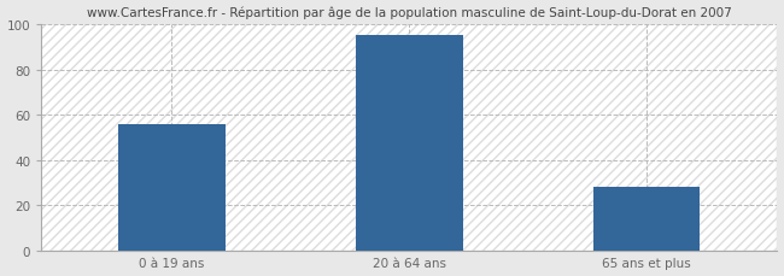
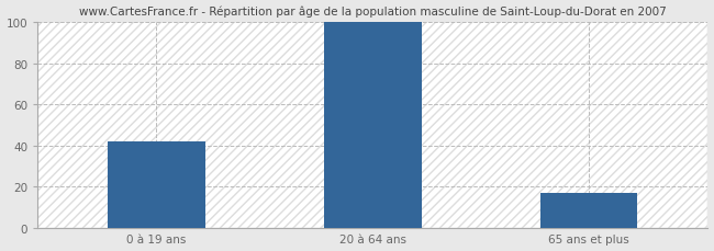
0 à 19 ans: 56 -> 42
20 à 64 ans: 95 -> 100
65 ans et plus: 28 -> 17
